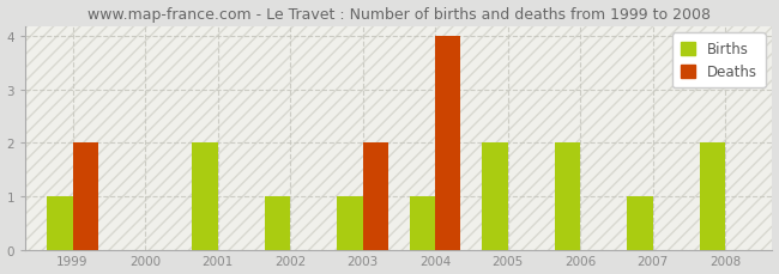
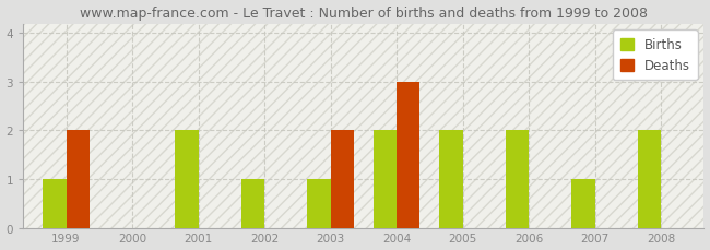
Births/2004: 1 -> 2
Deaths/2004: 4 -> 3
